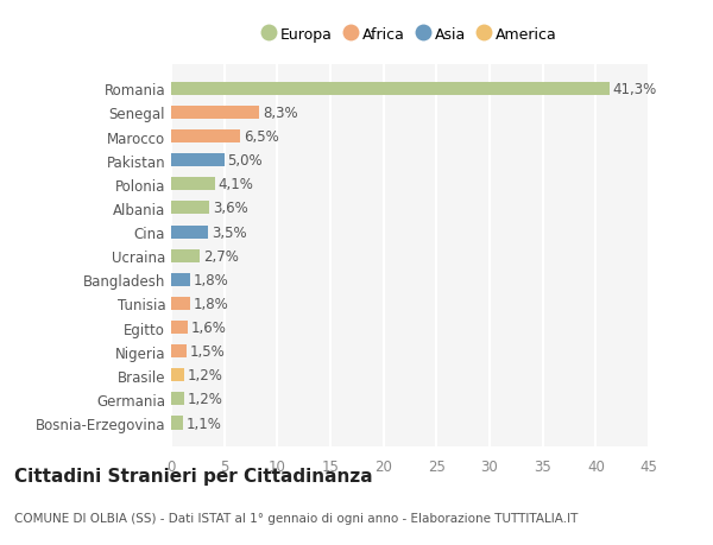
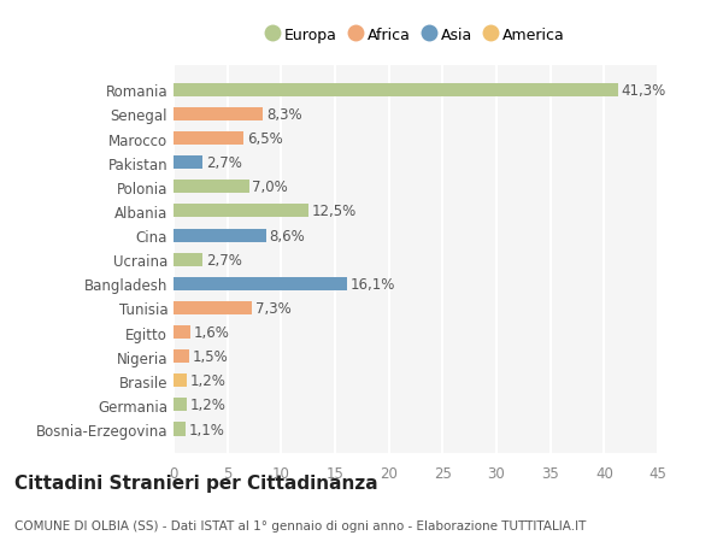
Pakistan: 5,0% -> 2,7%
Polonia: 4,1% -> 7,0%
Albania: 3,6% -> 12,5%
Cina: 3,5% -> 8,6%
Bangladesh: 1,8% -> 16,1%
Tunisia: 1,8% -> 7,3%
